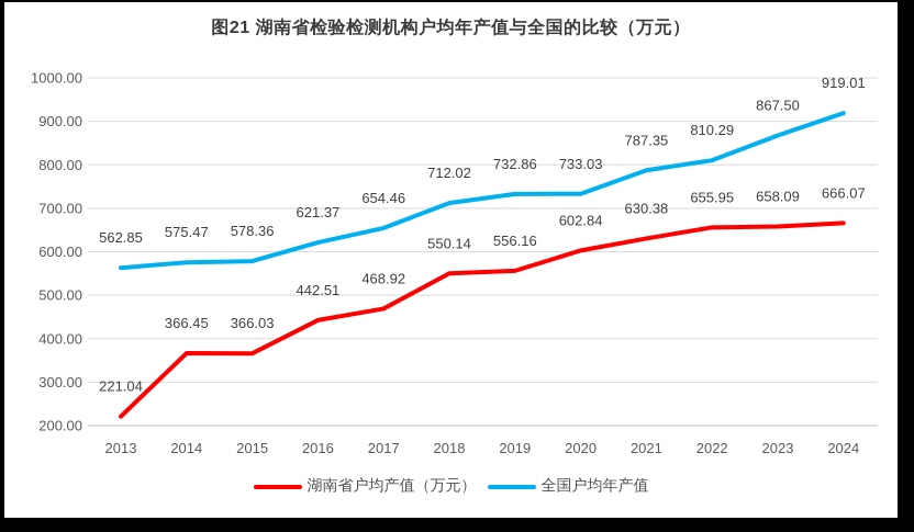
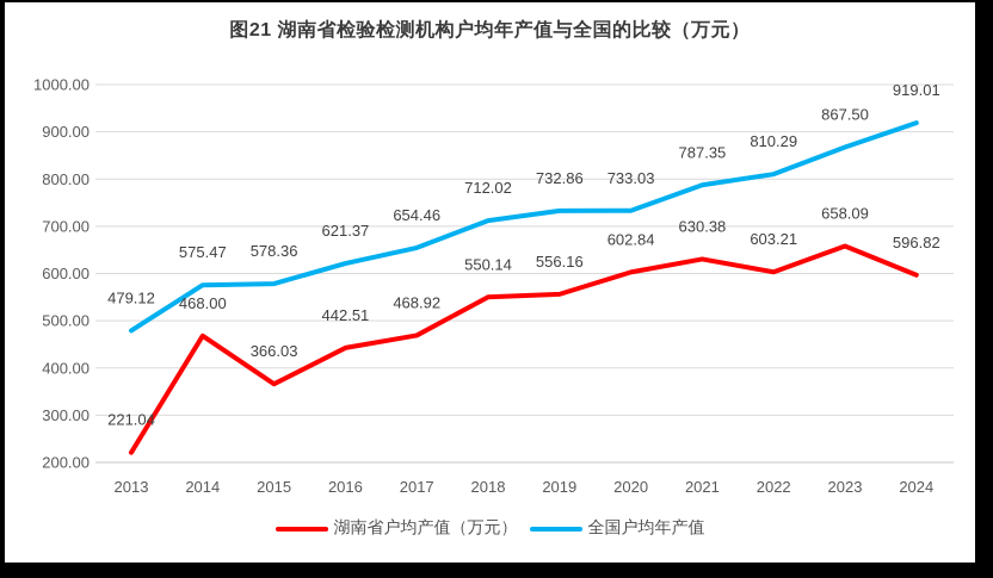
全国户均年产值/2013: 562.85 -> 479.12
湖南省户均产值（万元）/2014: 366.45 -> 468.00
湖南省户均产值（万元）/2022: 655.95 -> 603.21
湖南省户均产值（万元）/2024: 666.07 -> 596.82
